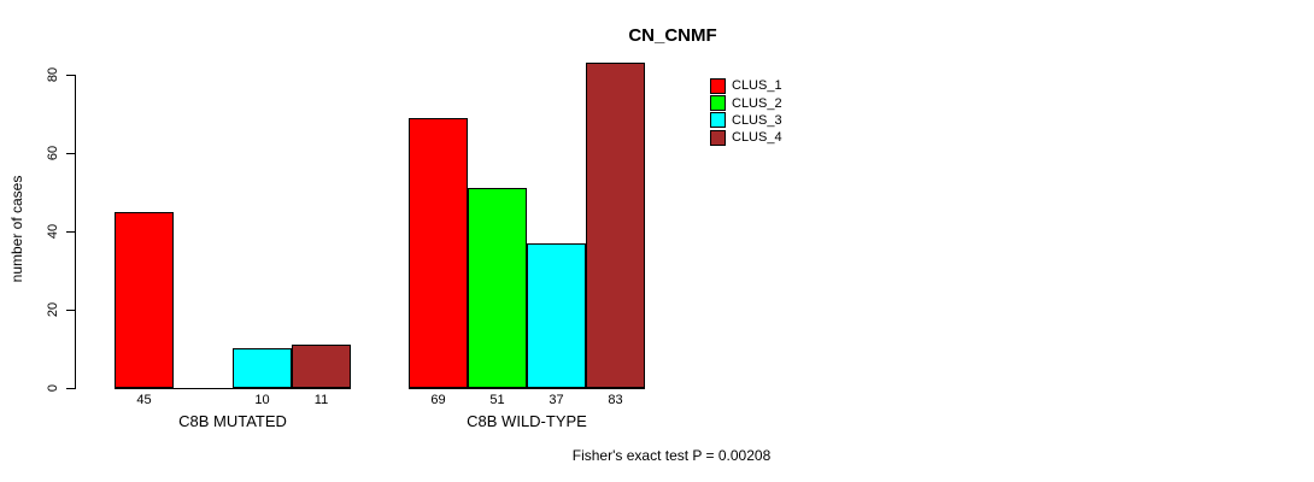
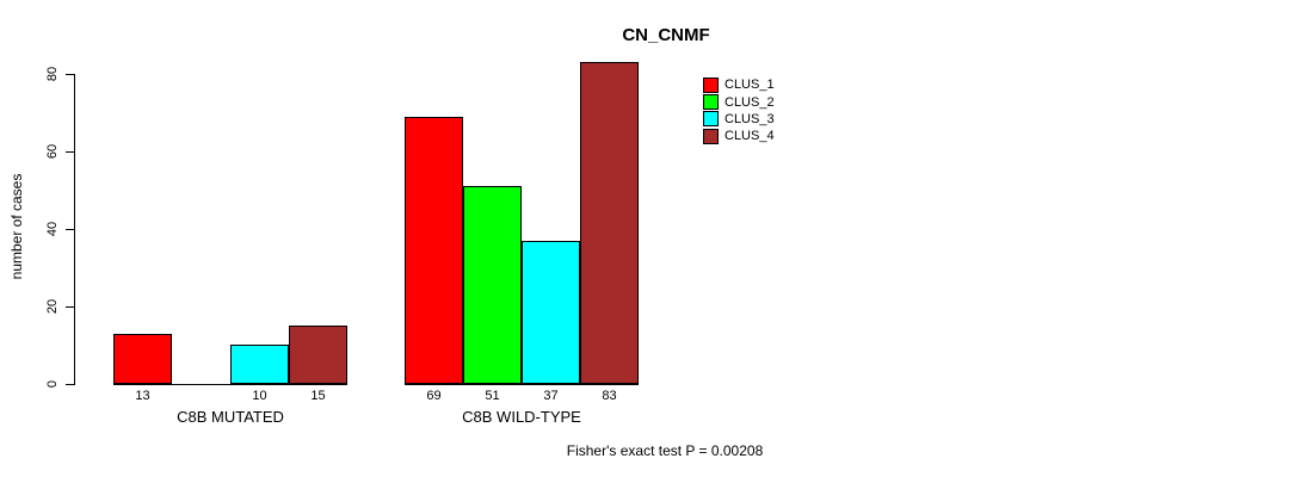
CLUS_1/C8B MUTATED: 45 -> 13
CLUS_4/C8B MUTATED: 11 -> 15
